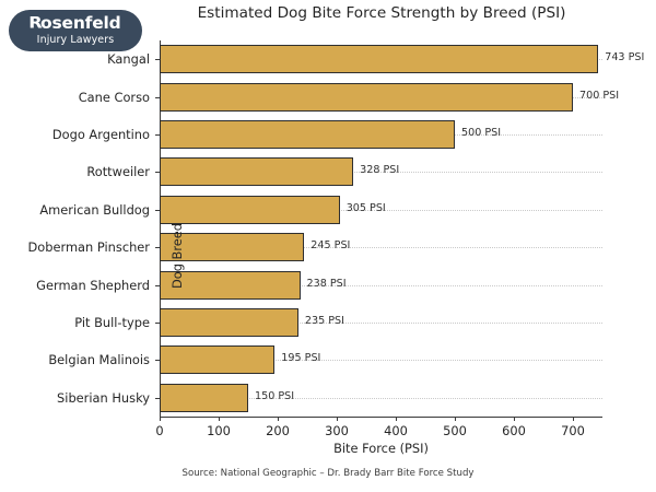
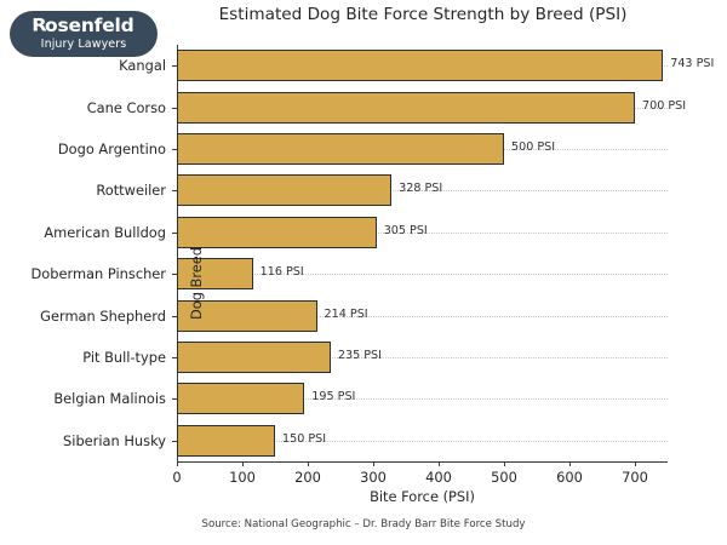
Doberman Pinscher: 245 -> 116
German Shepherd: 238 -> 214
